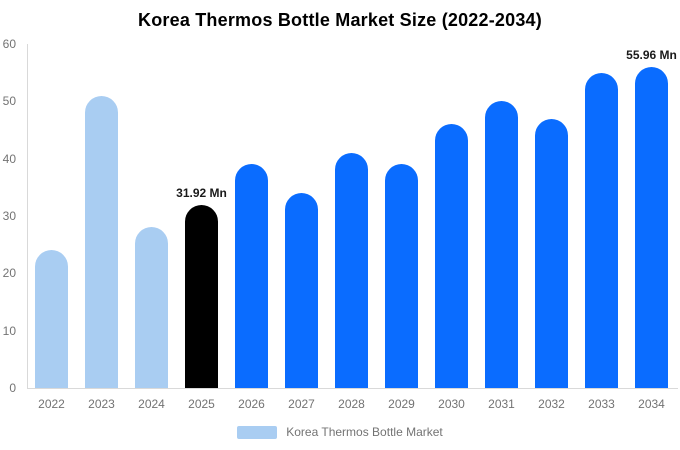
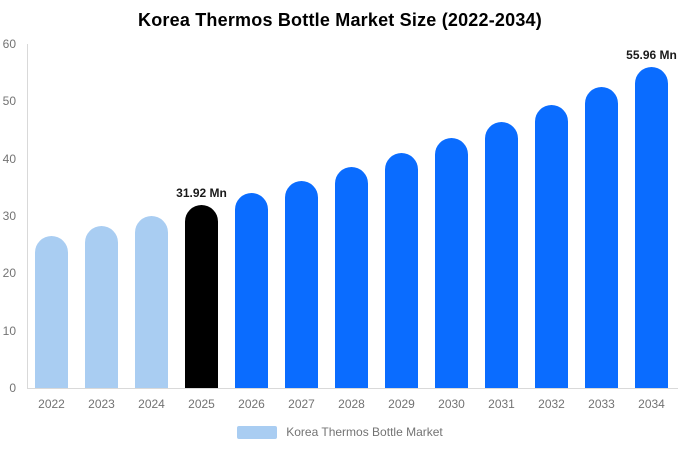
2022: 24 -> 26
2023: 51 -> 28
2024: 28 -> 30
2026: 39 -> 34
2027: 34 -> 36
2028: 41 -> 38
2029: 39 -> 41
2030: 46 -> 44
2031: 50 -> 46
2032: 47 -> 49
2033: 55 -> 53
